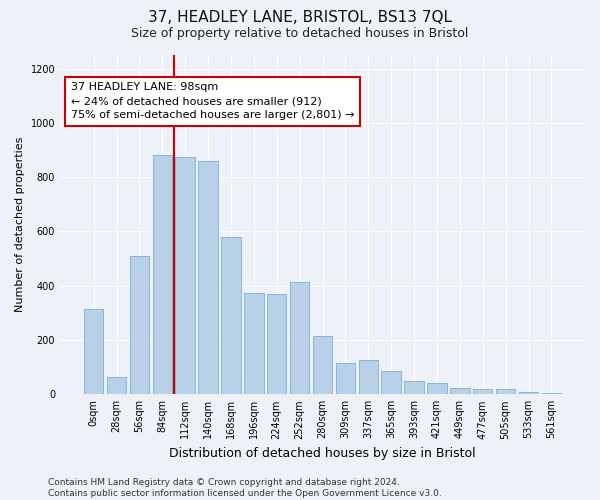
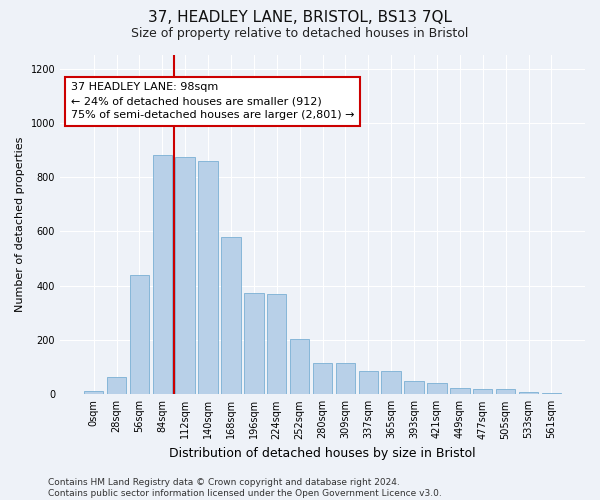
0sqm: 315 -> 12
56sqm: 510 -> 438
252sqm: 415 -> 202
280sqm: 215 -> 115
337sqm: 125 -> 85
